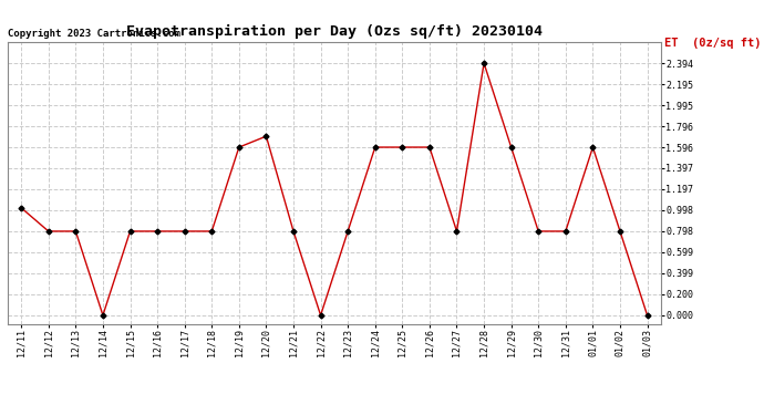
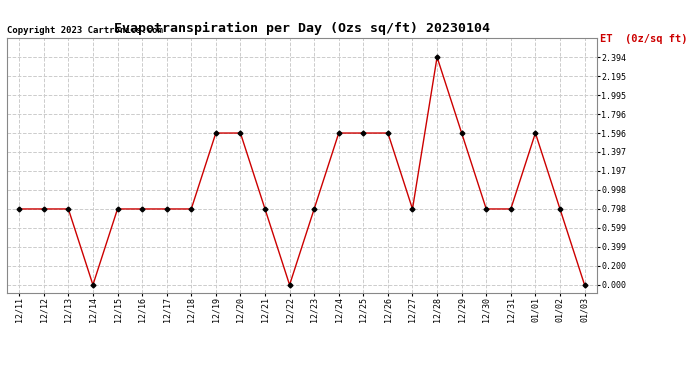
12/11: 1.02 -> 0.80
12/20: 1.70 -> 1.60
